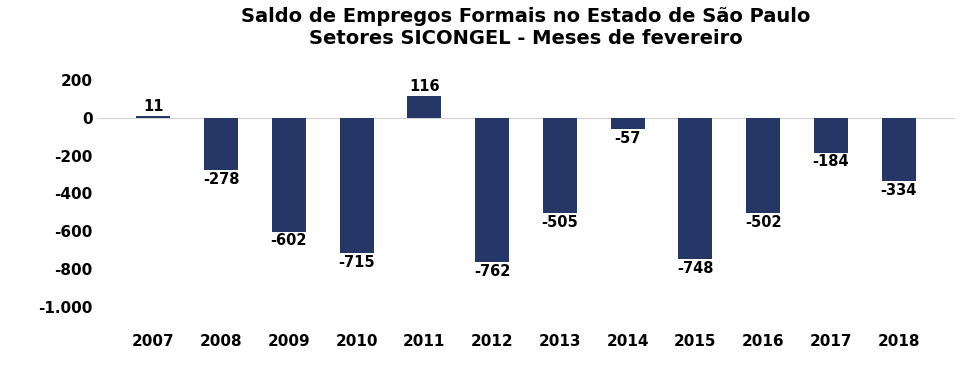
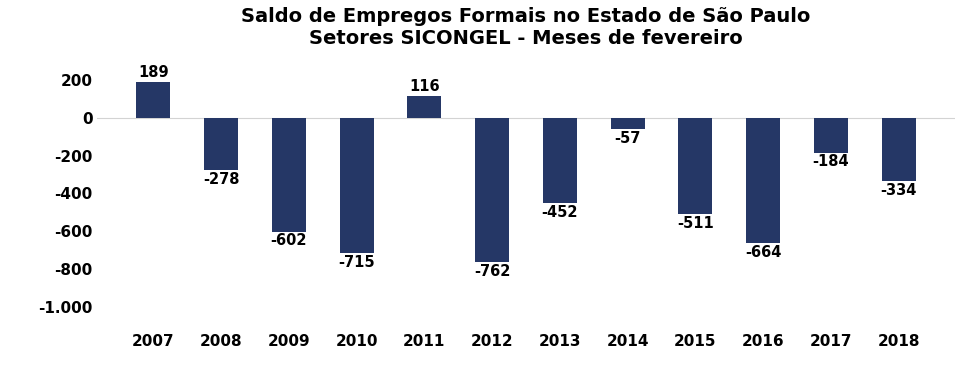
2007: 11 -> 189
2013: -505 -> -452
2015: -748 -> -511
2016: -502 -> -664
